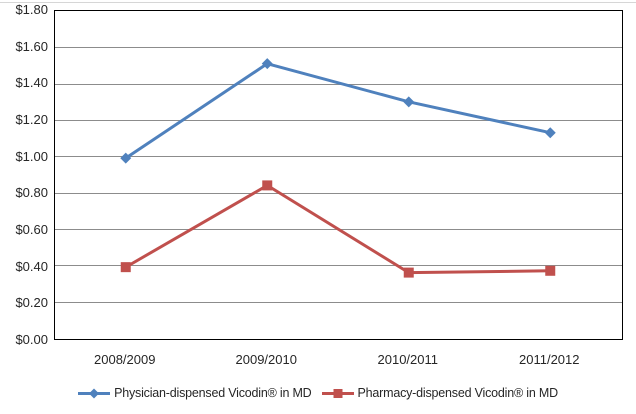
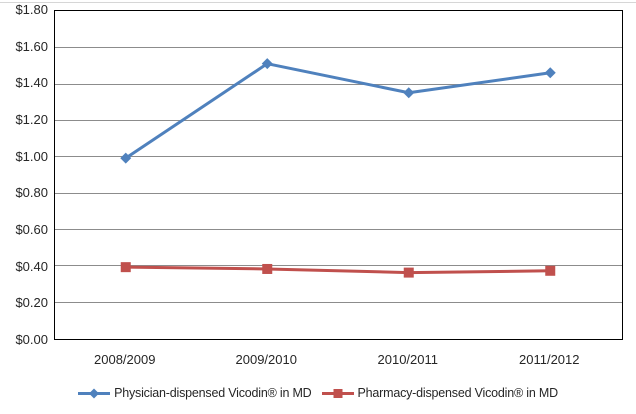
Pharmacy-dispensed Vicodin® in MD/2009/2010: $0.84 -> $0.38
Physician-dispensed Vicodin® in MD/2010/2011: $1.30 -> $1.35
Physician-dispensed Vicodin® in MD/2011/2012: $1.13 -> $1.46
